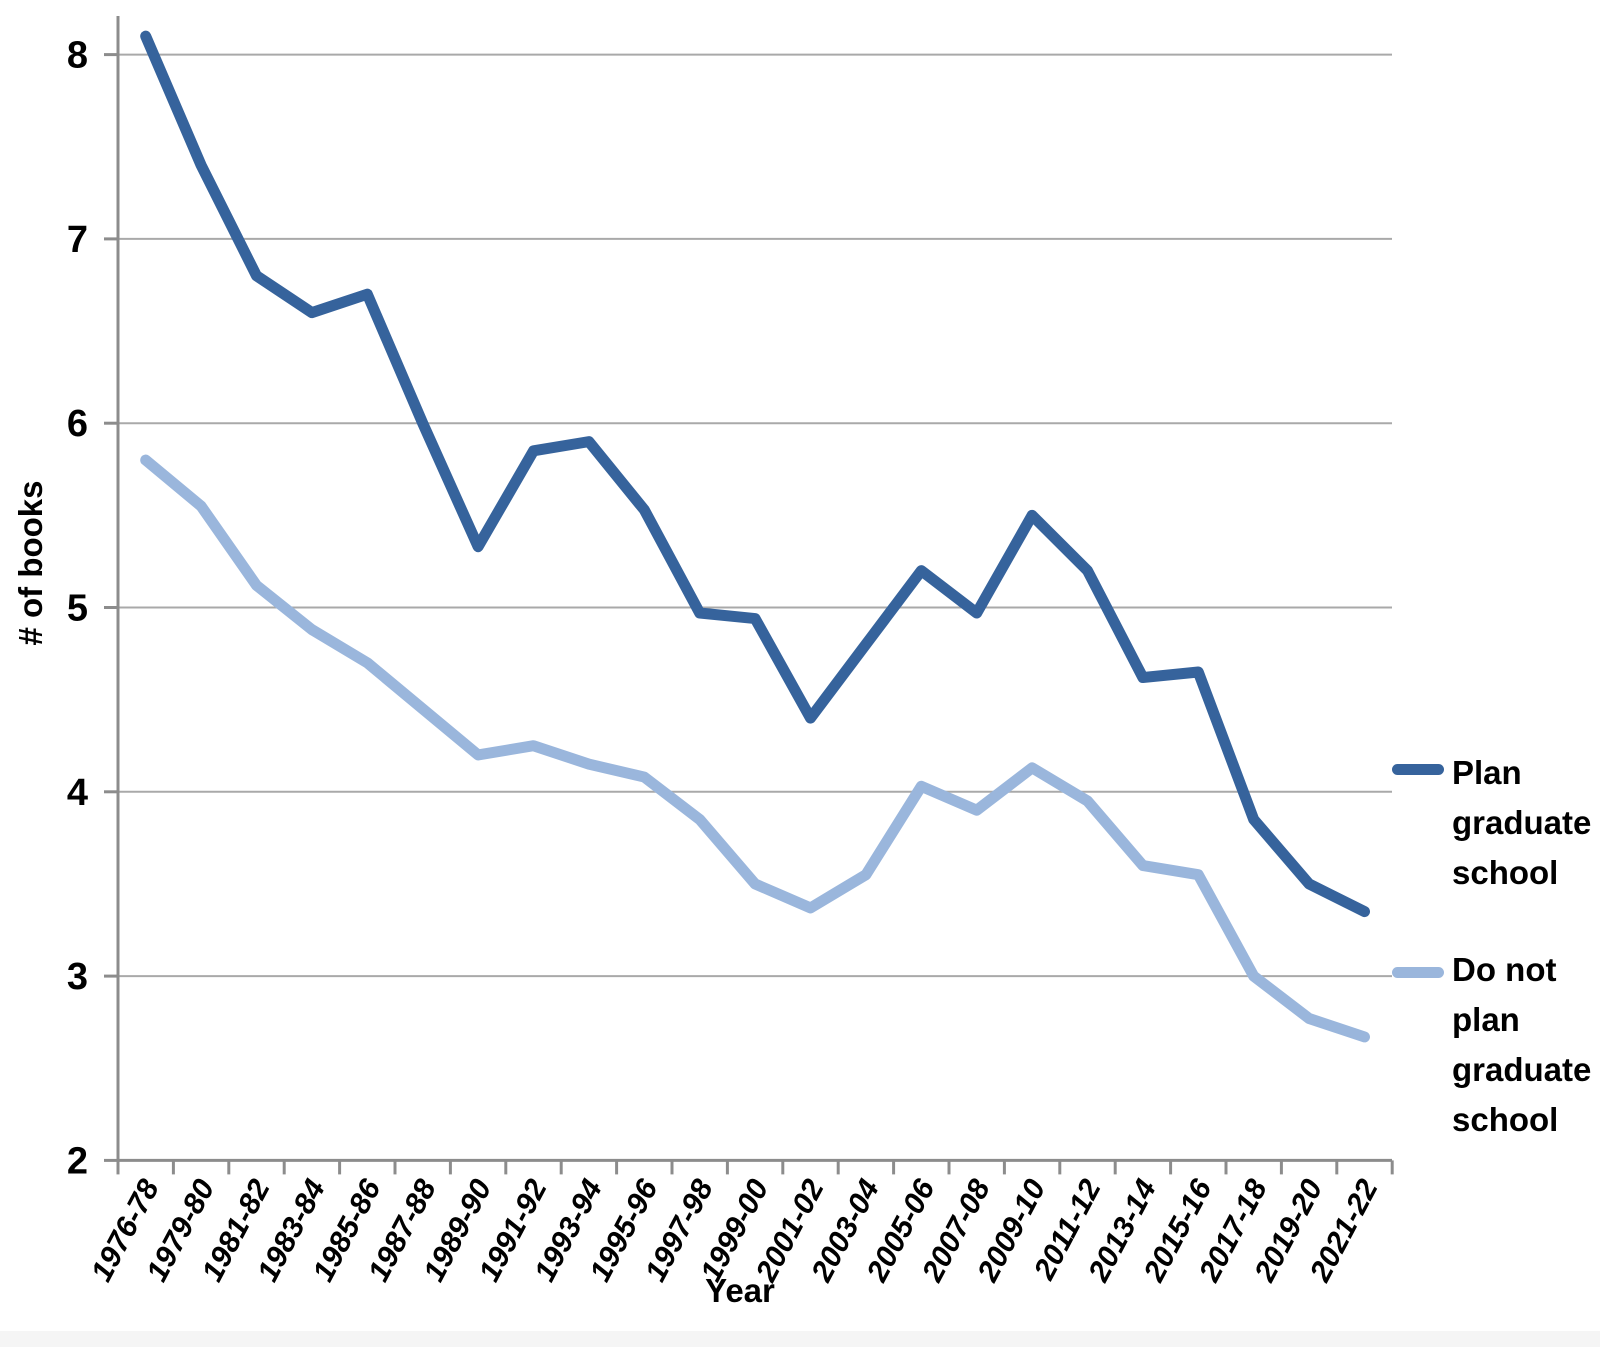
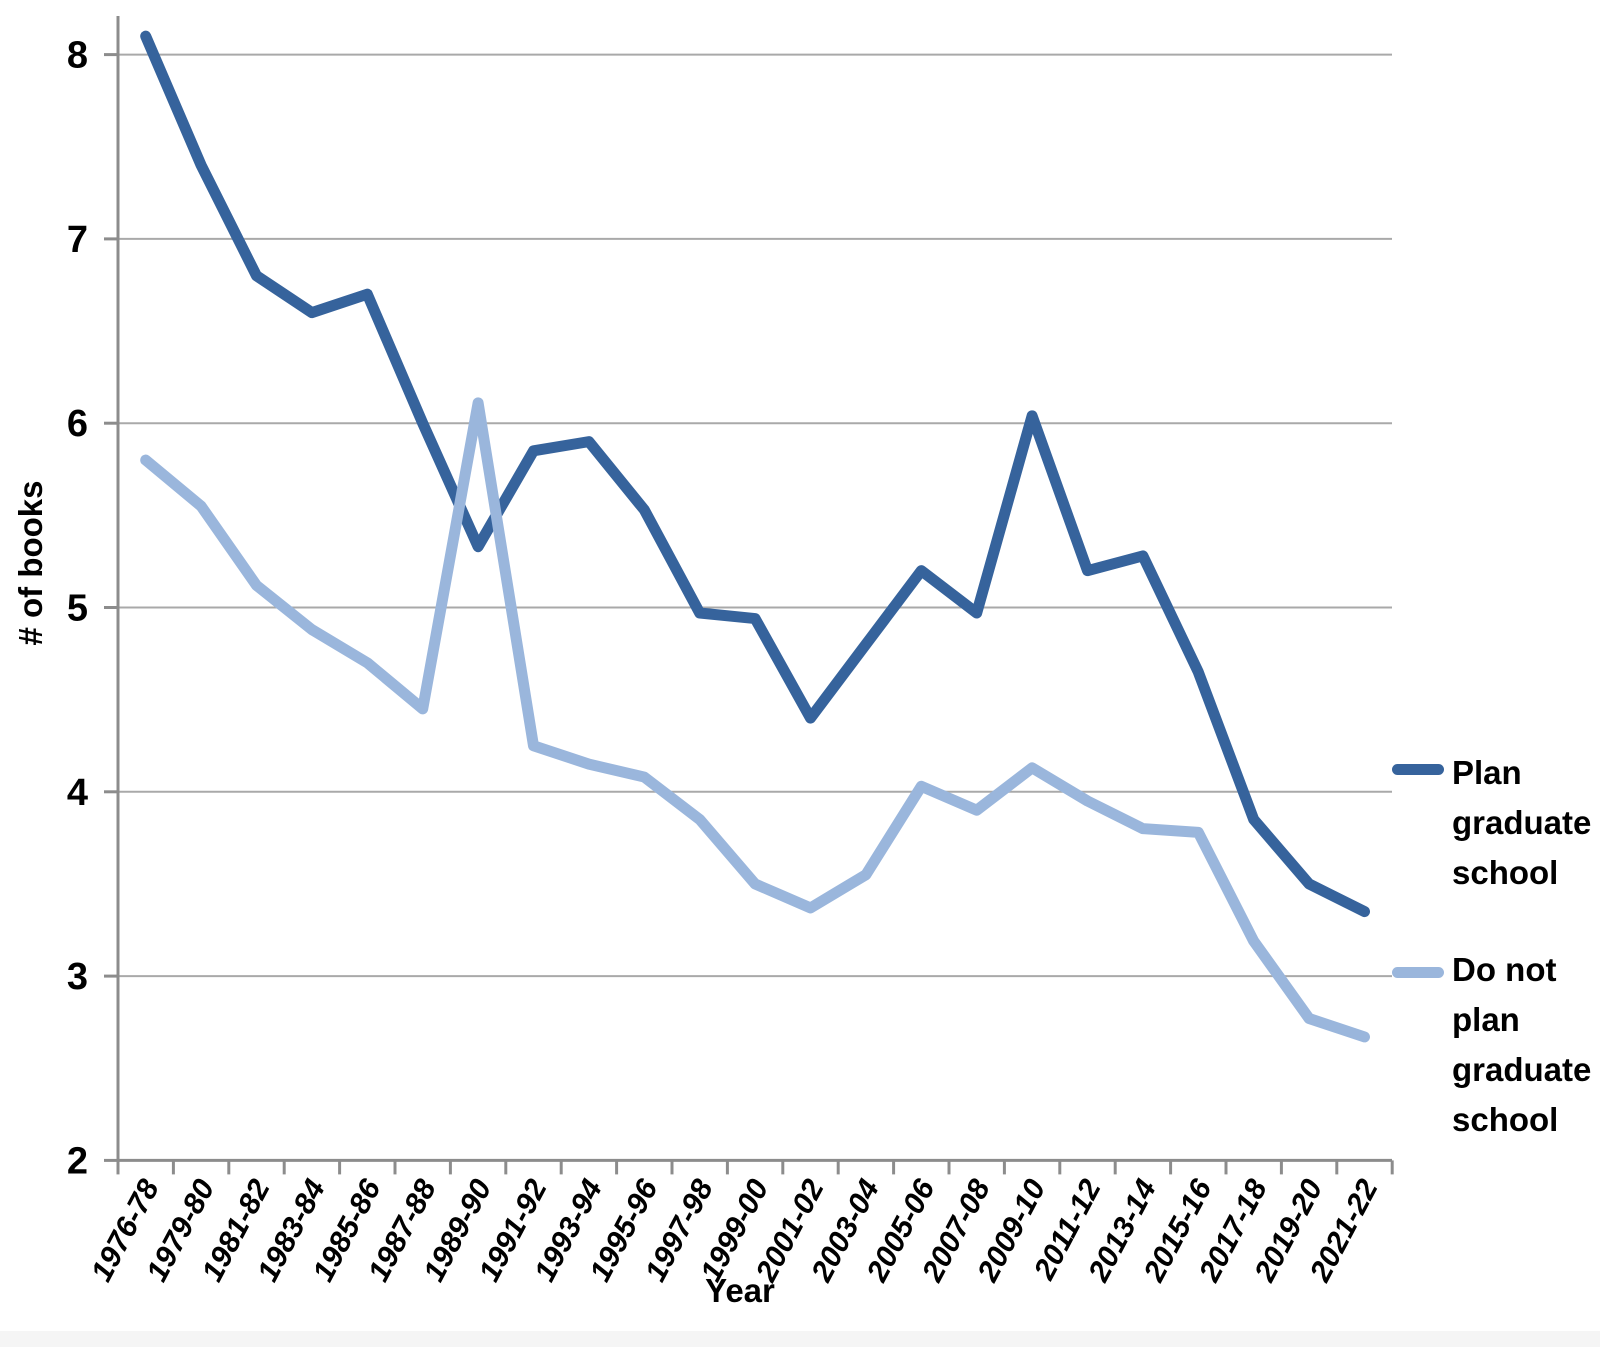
Do not plan graduate school/1989-90: 4.20 -> 6.11
Plan graduate school/2009-10: 5.50 -> 6.04
Plan graduate school/2013-14: 4.62 -> 5.28
Do not plan graduate school/2013-14: 3.60 -> 3.80
Do not plan graduate school/2015-16: 3.55 -> 3.78
Do not plan graduate school/2017-18: 3.00 -> 3.19
